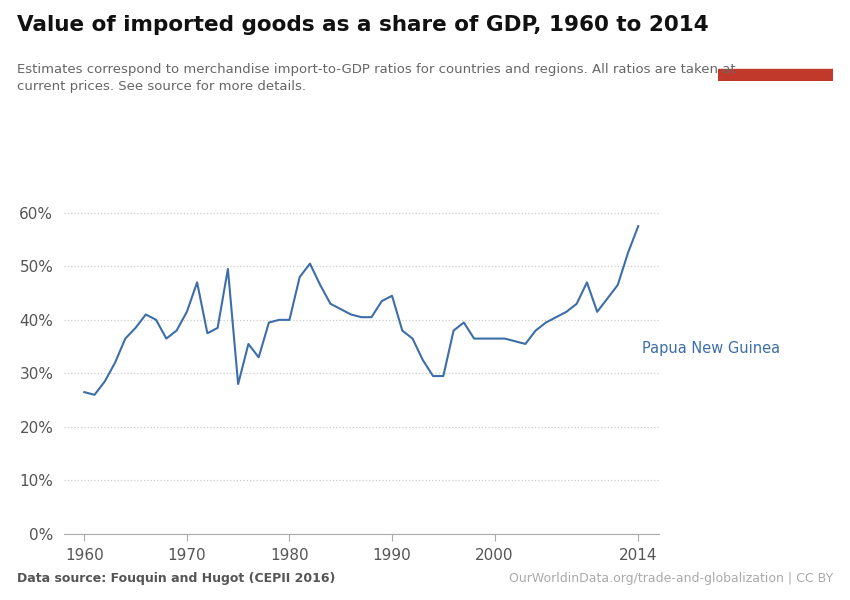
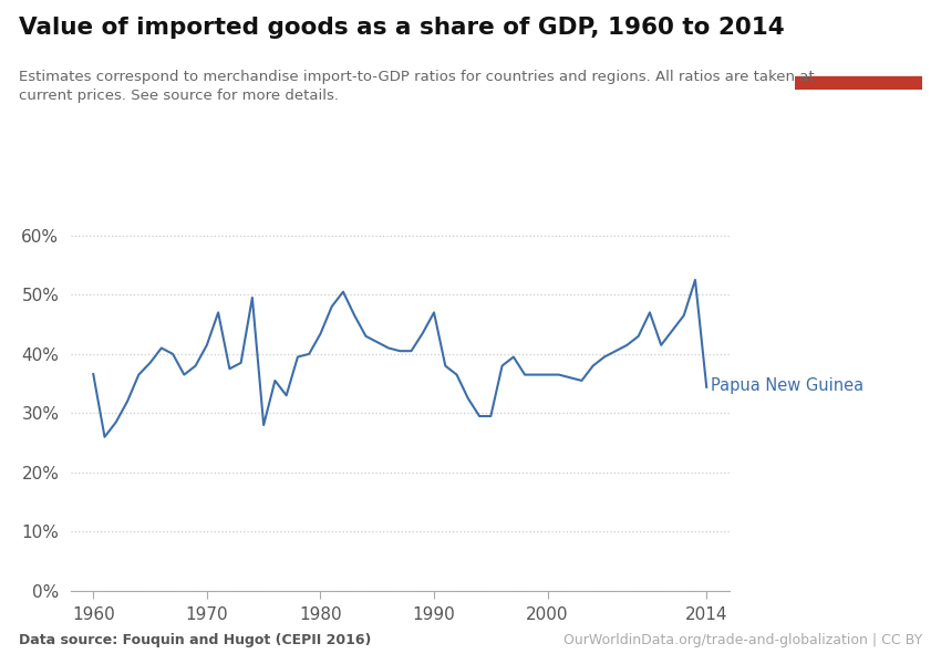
1960: 26.5% -> 36.6%
1980: 40.0% -> 43.4%
1990: 44.5% -> 47.0%
2014: 57.5% -> 34.4%
